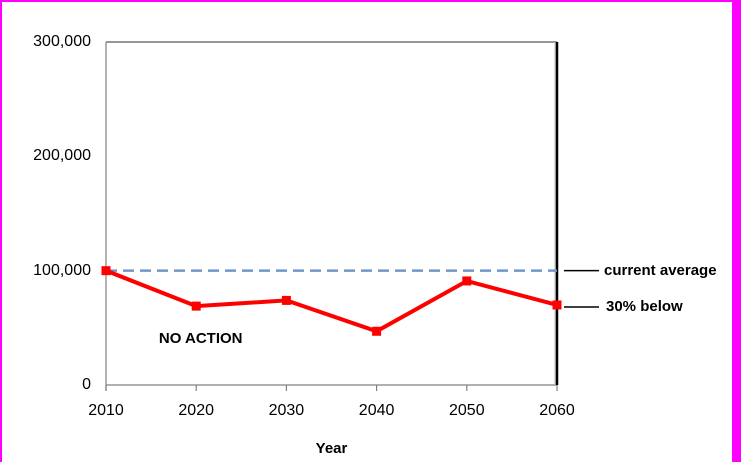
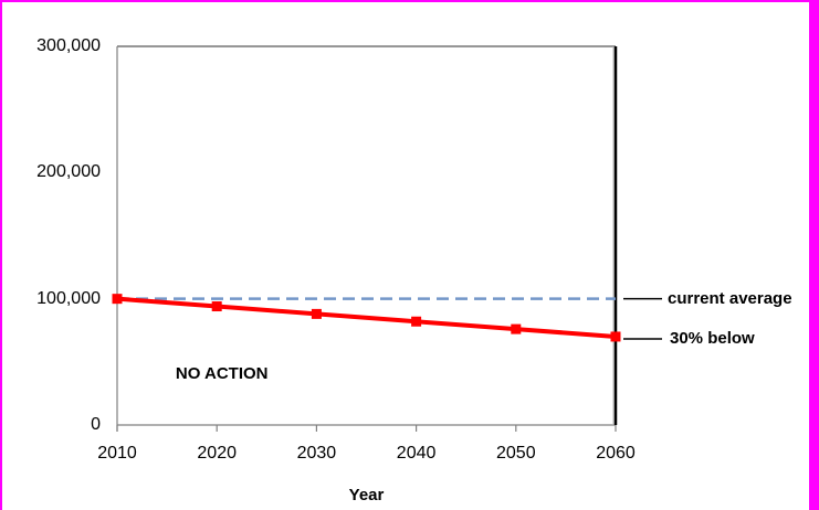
2020: 69000 -> 94000
2030: 74000 -> 88000
2040: 47000 -> 82000
2050: 91000 -> 76000
